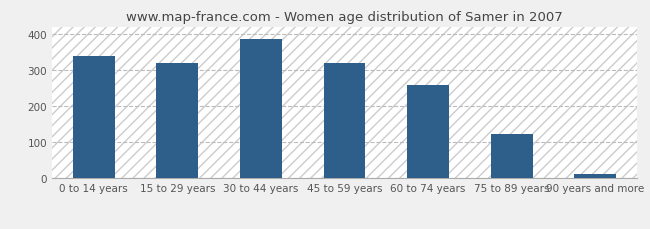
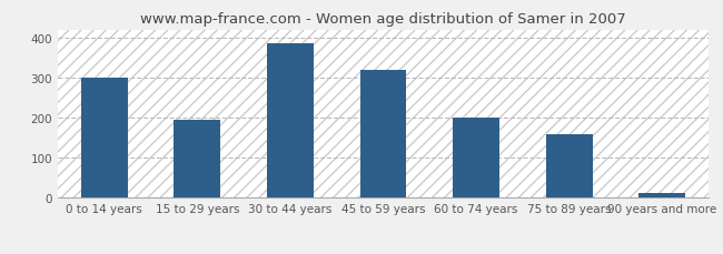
0 to 14 years: 340 -> 300
15 to 29 years: 320 -> 195
60 to 74 years: 258 -> 200
75 to 89 years: 124 -> 160
